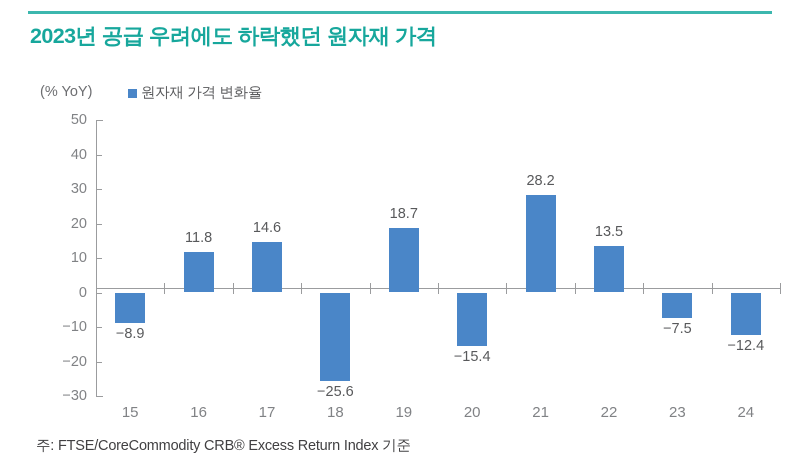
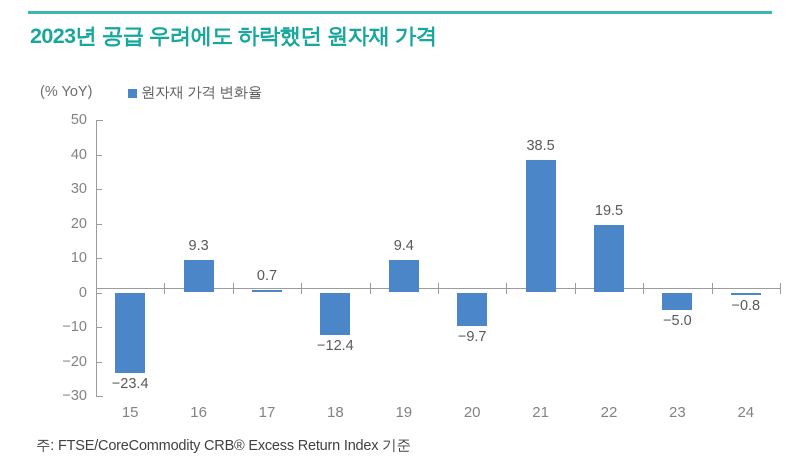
15: −8.9 -> −23.4
16: 11.8 -> 9.3
17: 14.6 -> 0.7
18: −25.6 -> −12.4
19: 18.7 -> 9.4
20: −15.4 -> −9.7
21: 28.2 -> 38.5
22: 13.5 -> 19.5
23: −7.5 -> −5.0
24: −12.4 -> −0.8
